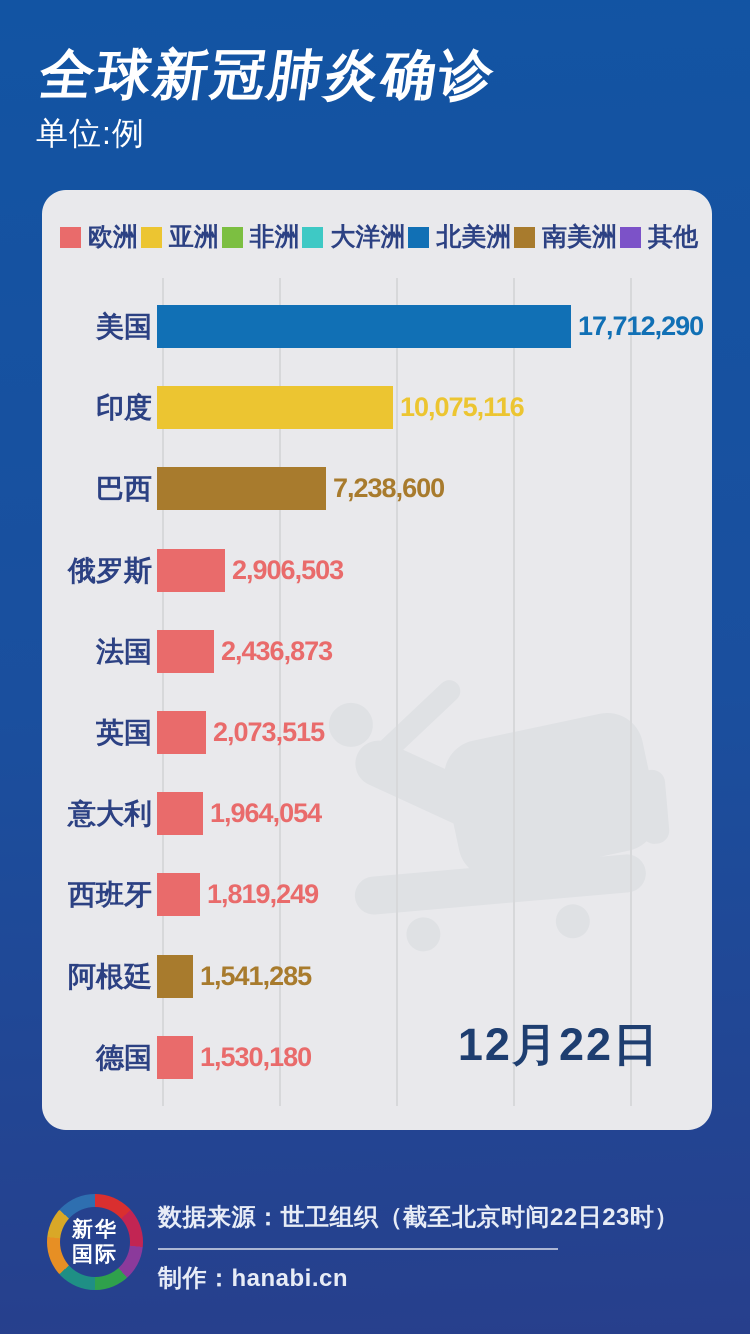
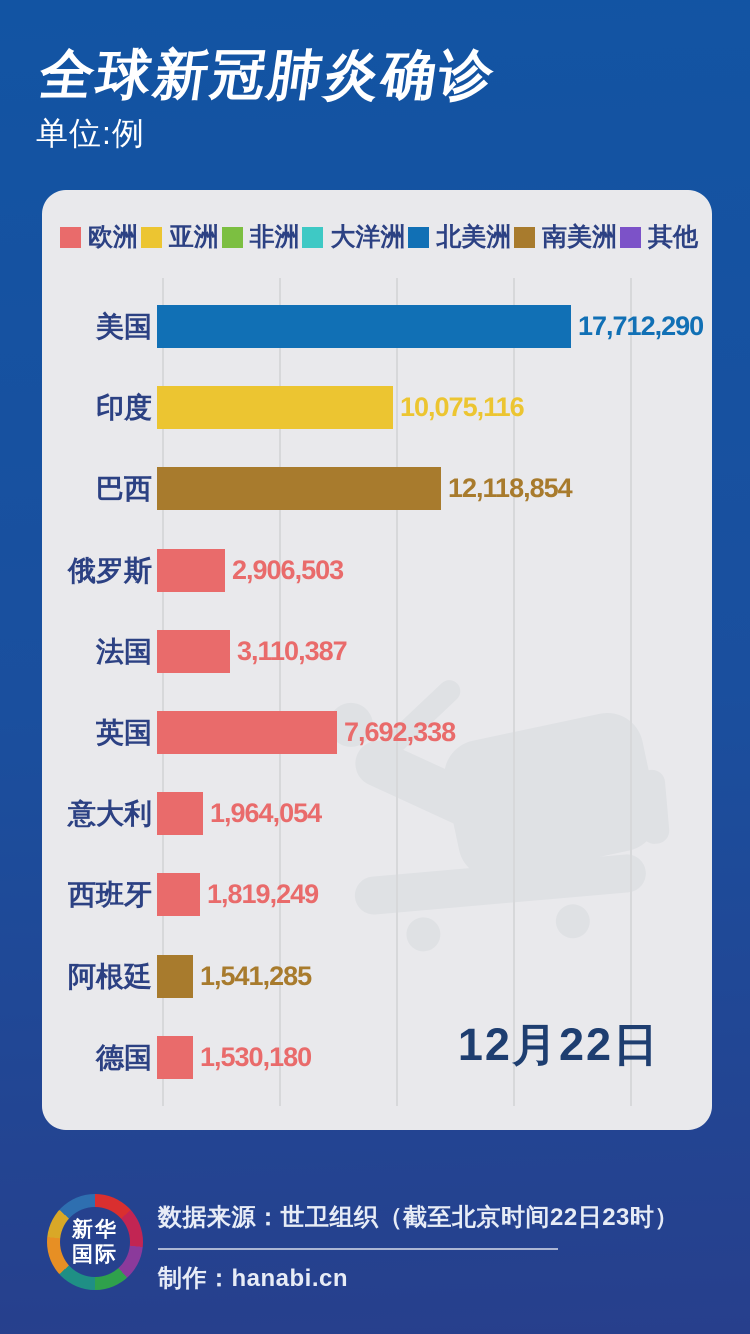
巴西: 7,238,600 -> 12,118,854
法国: 2,436,873 -> 3,110,387
英国: 2,073,515 -> 7,692,338
